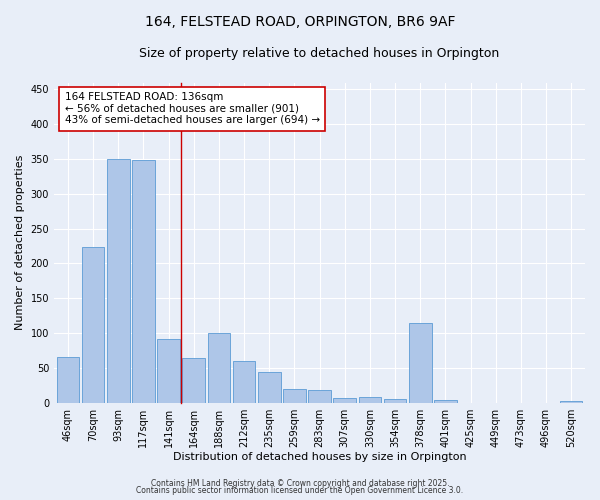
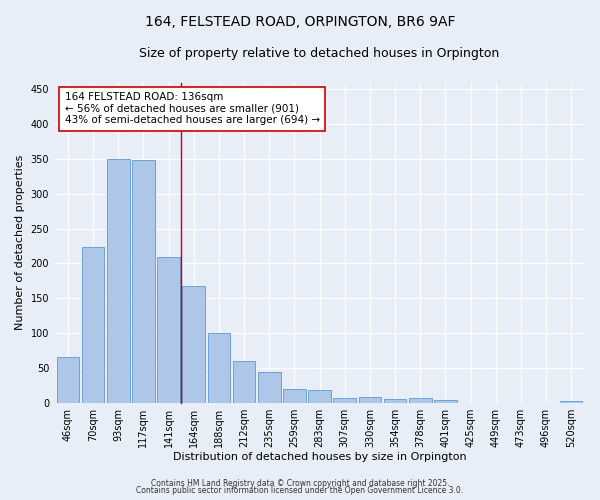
141sqm: 92 -> 210
164sqm: 64 -> 168
378sqm: 114 -> 7
